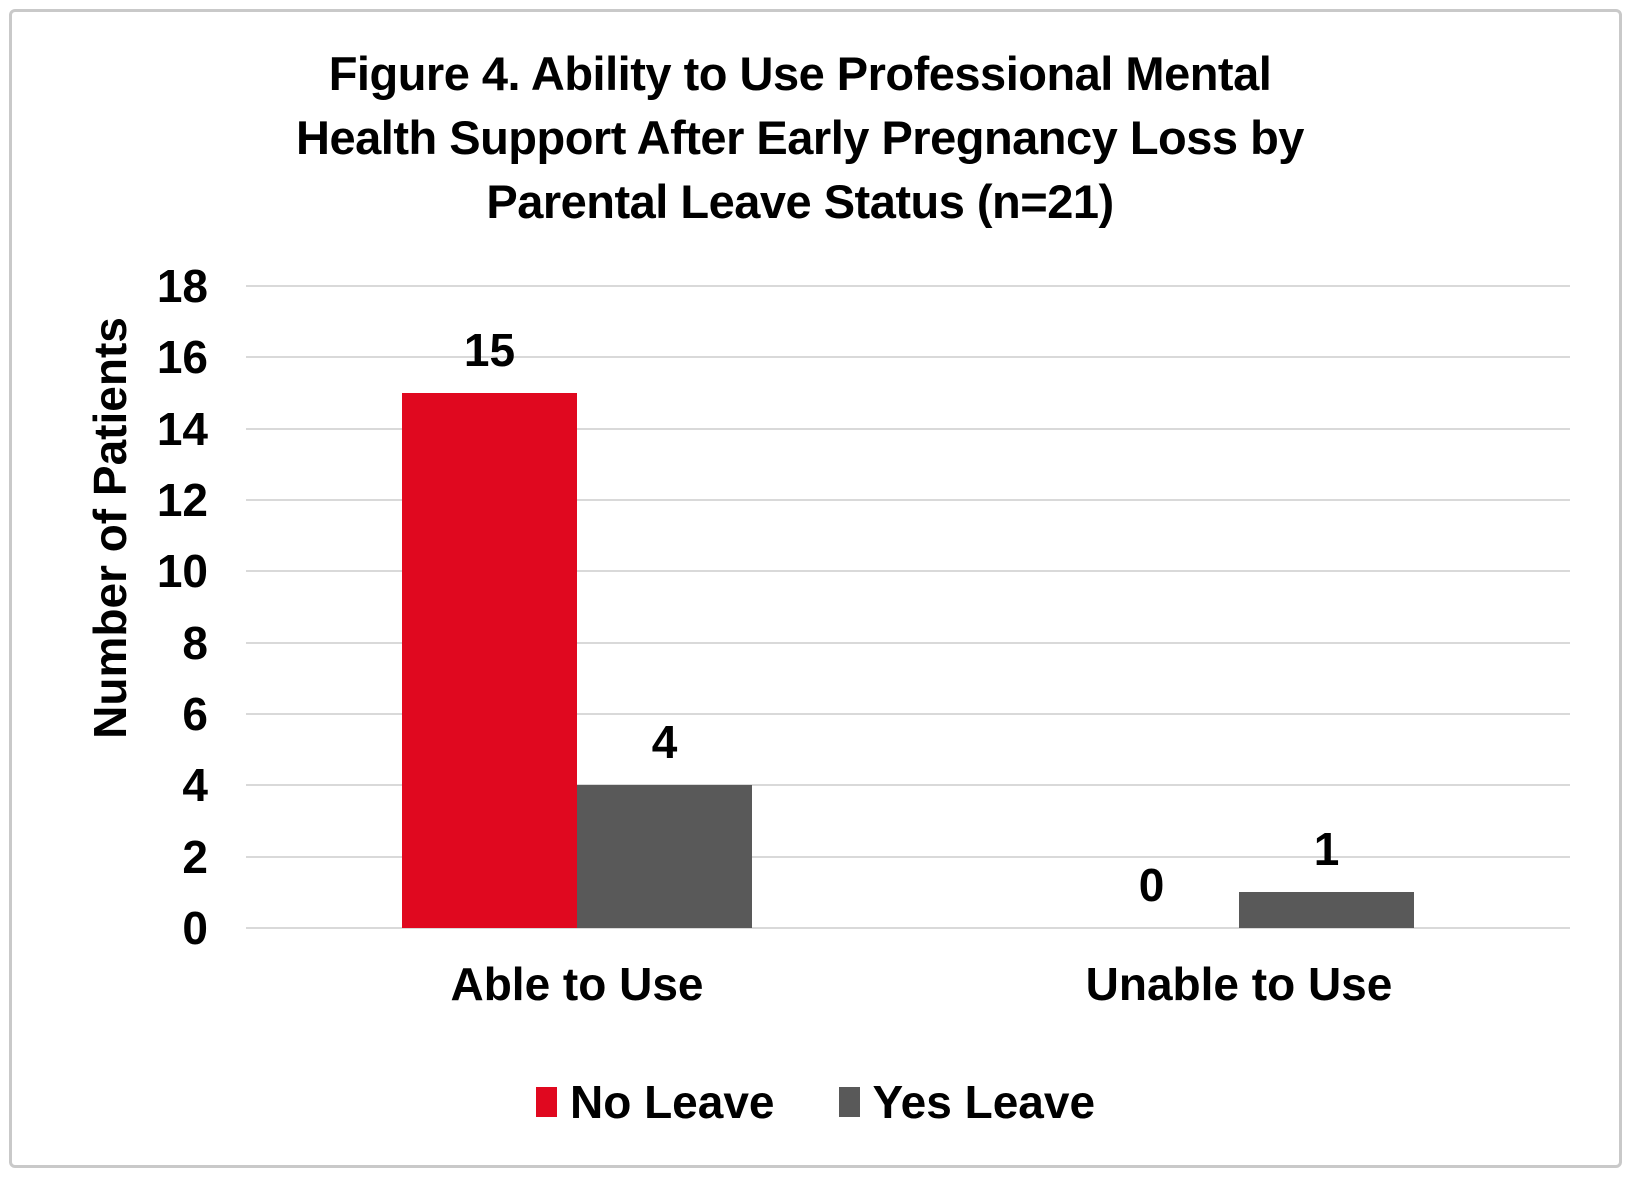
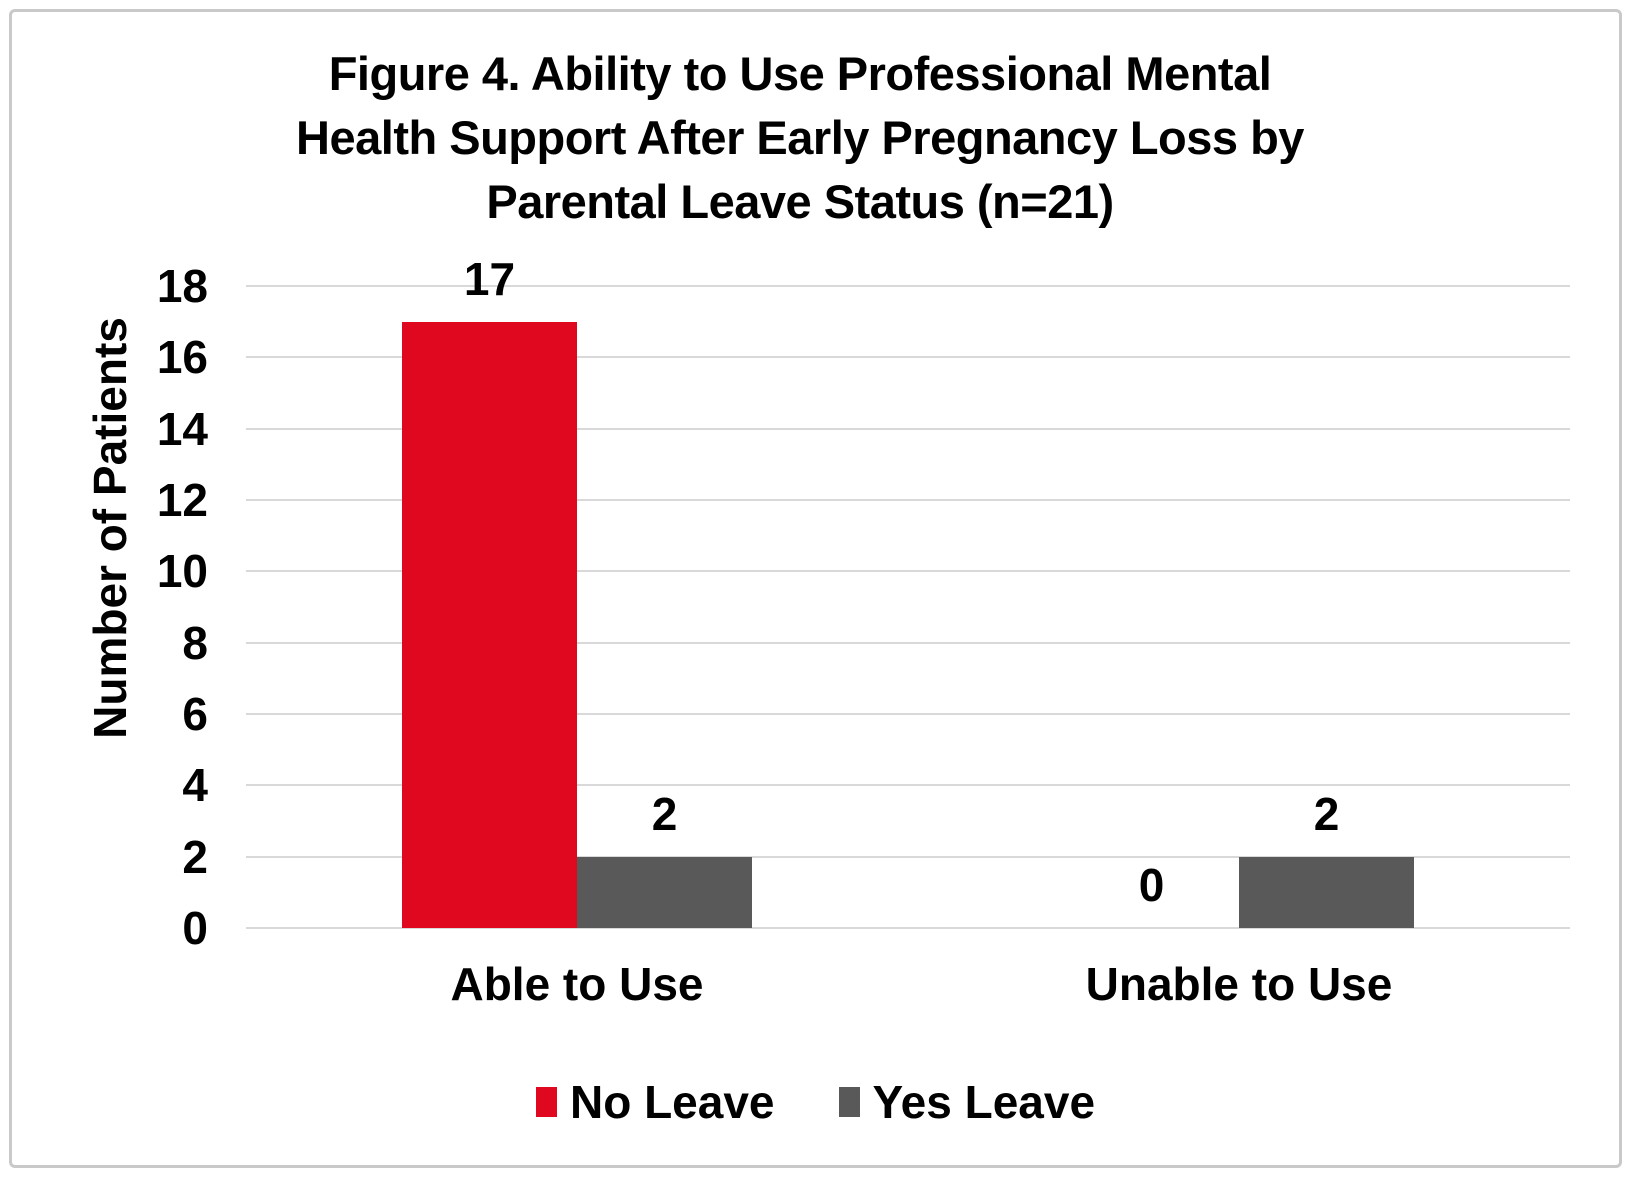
No Leave/Able to Use: 15 -> 17
Yes Leave/Able to Use: 4 -> 2
Yes Leave/Unable to Use: 1 -> 2
